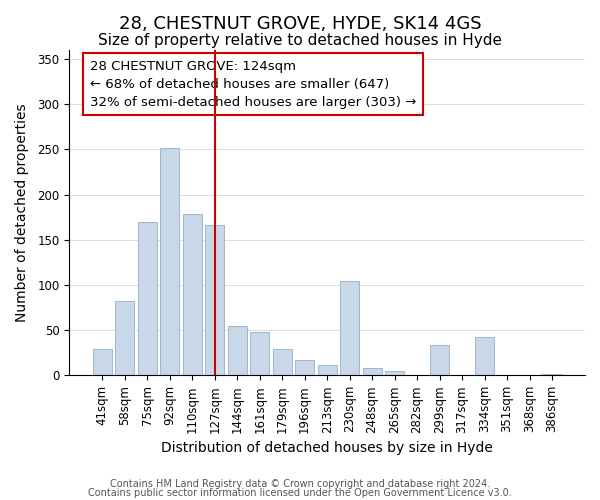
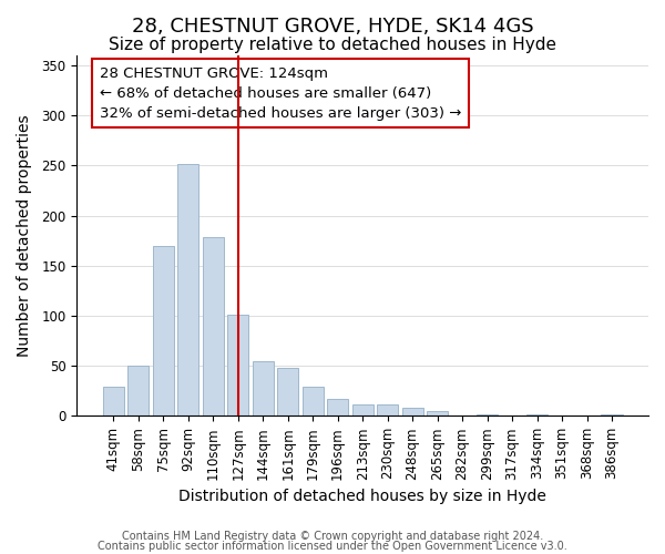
58sqm: 82 -> 50
127sqm: 166 -> 101
230sqm: 104 -> 11
299sqm: 34 -> 1
334sqm: 42 -> 1
